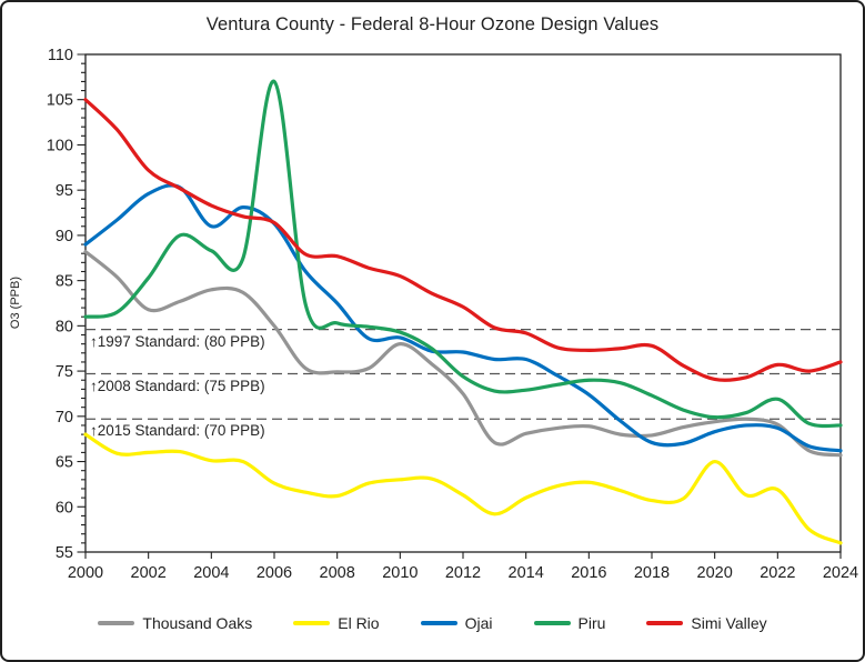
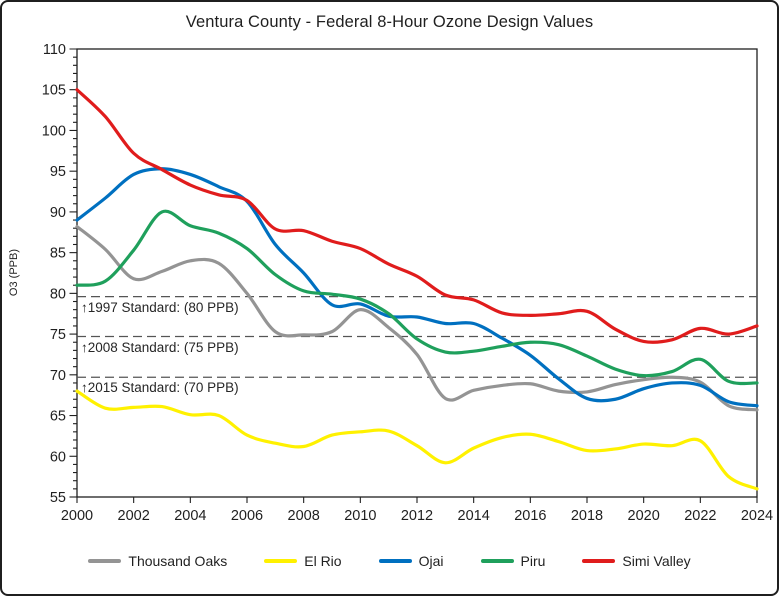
Ojai/2004: 91 -> 95
Piru/2006: 107 -> 86
El Rio/2020: 65 -> 62
